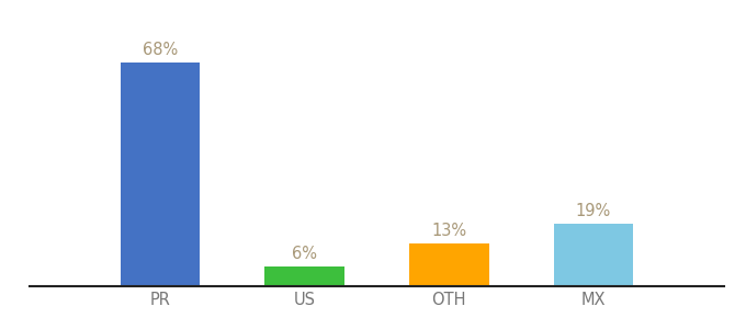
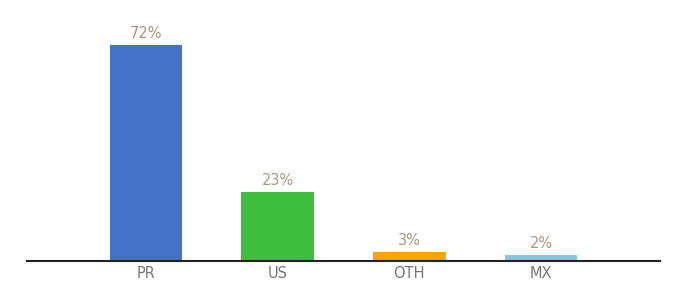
PR: 68% -> 72%
US: 6% -> 23%
OTH: 13% -> 3%
MX: 19% -> 2%
